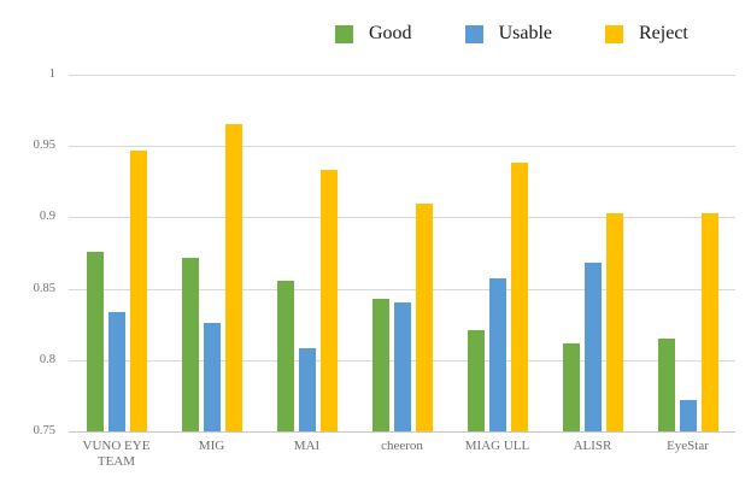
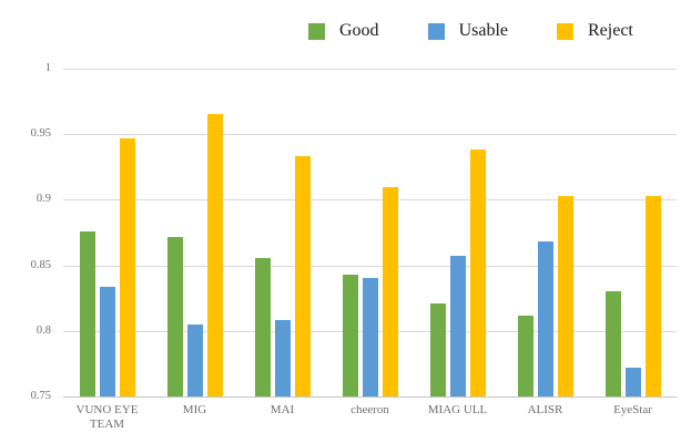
Usable/MIG: 0.826 -> 0.805
Good/EyeStar: 0.815 -> 0.830
